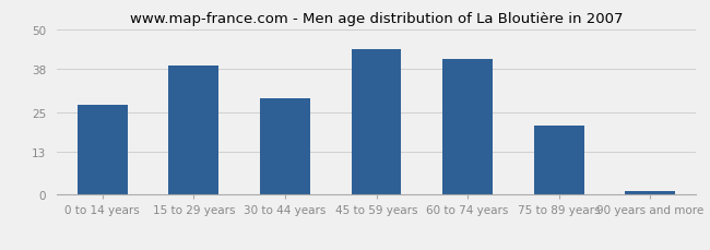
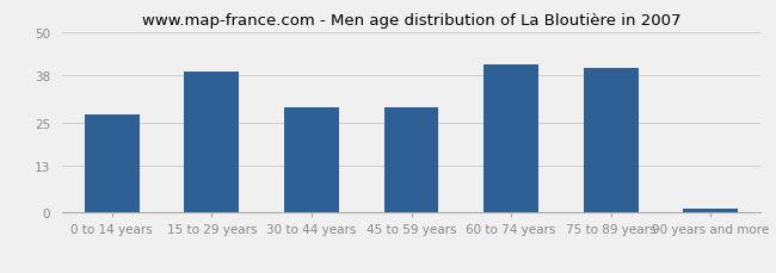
45 to 59 years: 44 -> 29
75 to 89 years: 21 -> 40
